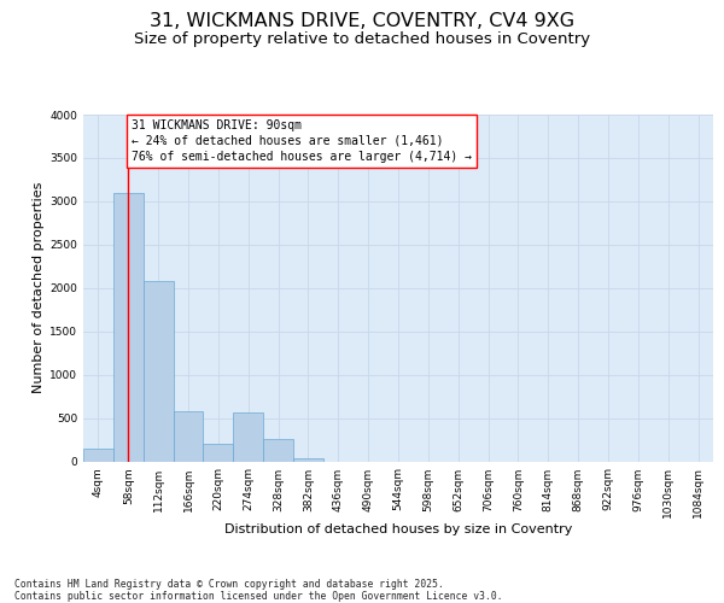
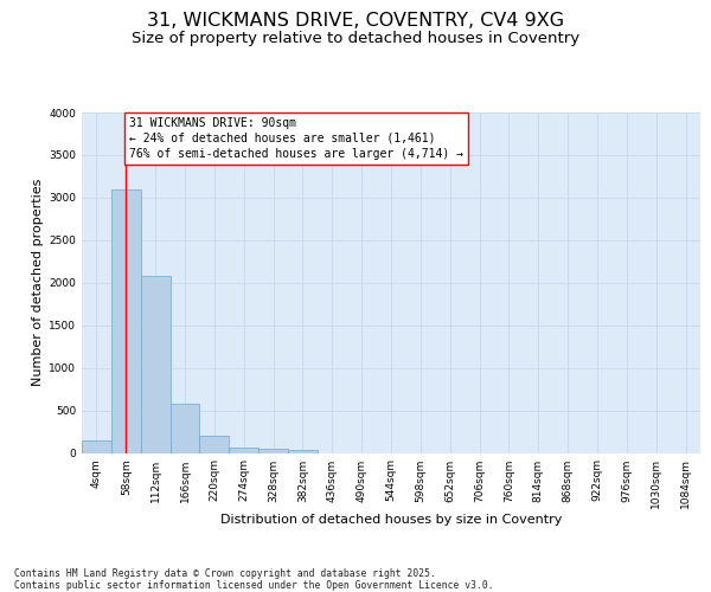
274sqm: 560 -> 60
328sqm: 260 -> 40
